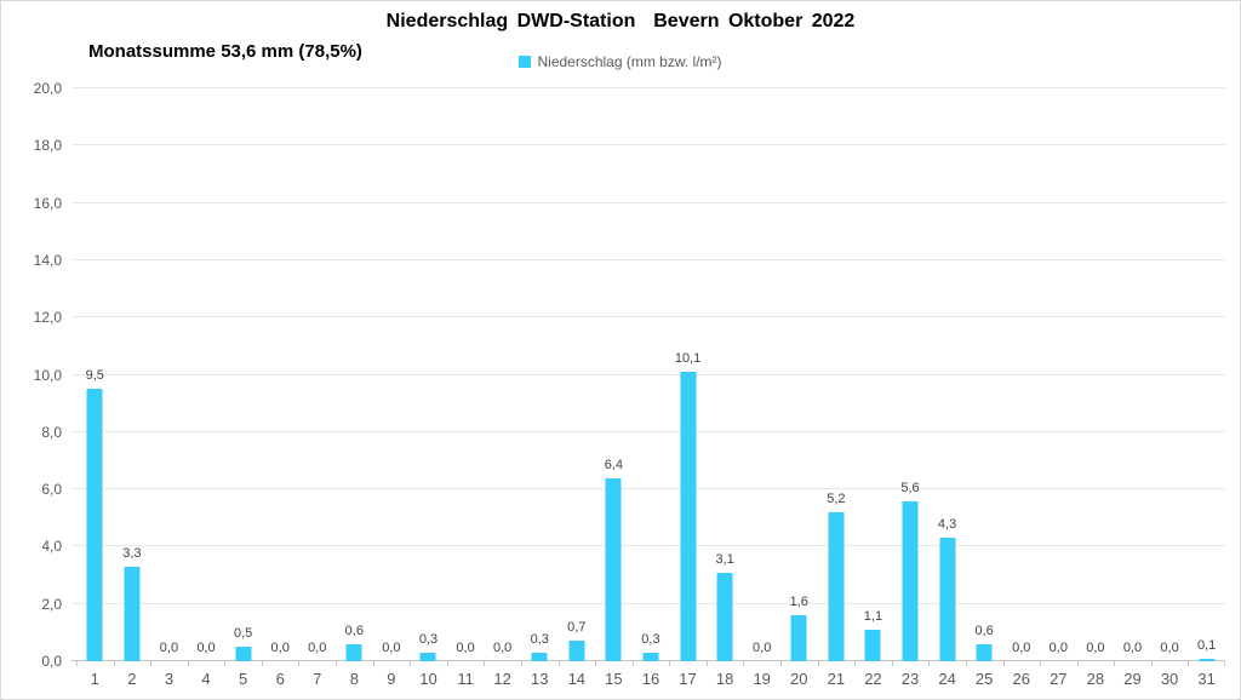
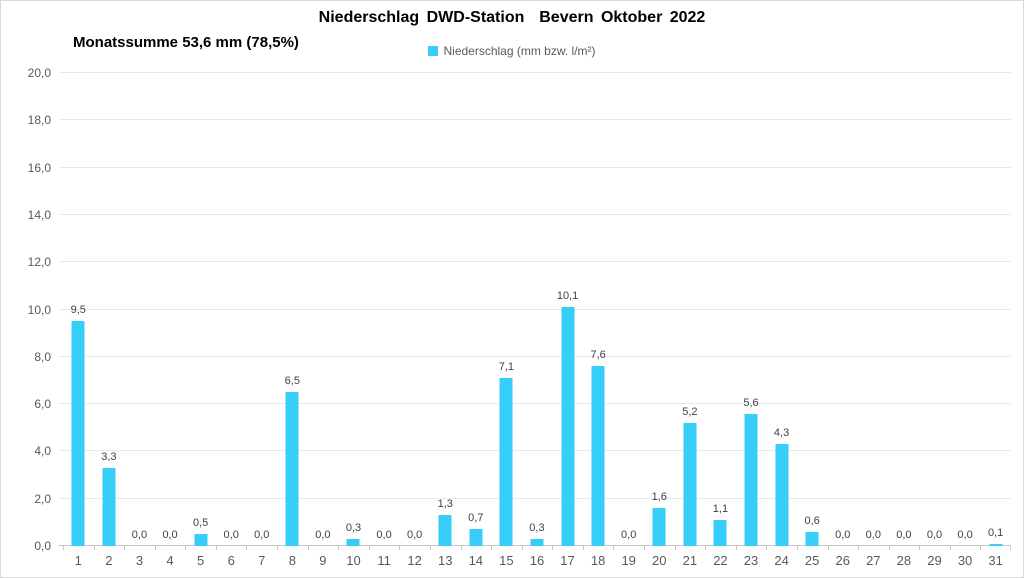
8: 0,6 -> 6,5
13: 0,3 -> 1,3
15: 6,4 -> 7,1
18: 3,1 -> 7,6
